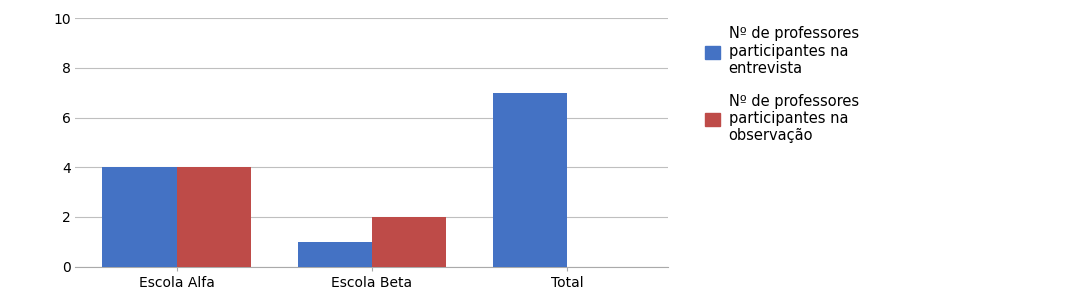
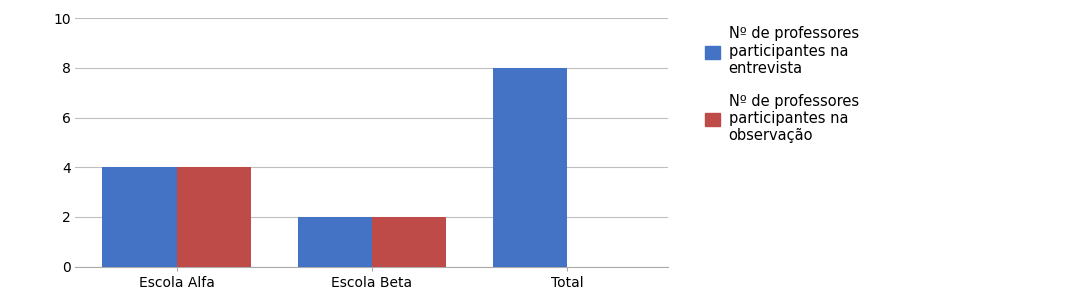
Nº de professores participantes na entrevista/Escola Beta: 1 -> 2
Nº de professores participantes na entrevista/Total: 7 -> 8
